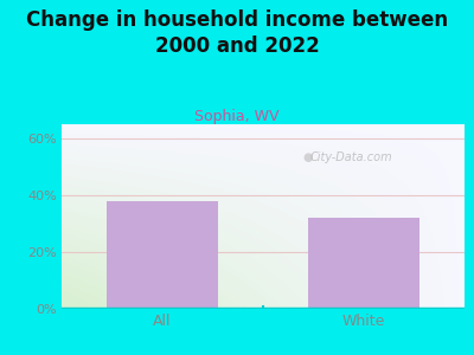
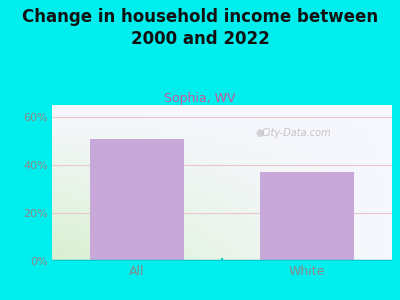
All: 38% -> 51%
White: 32% -> 37%
